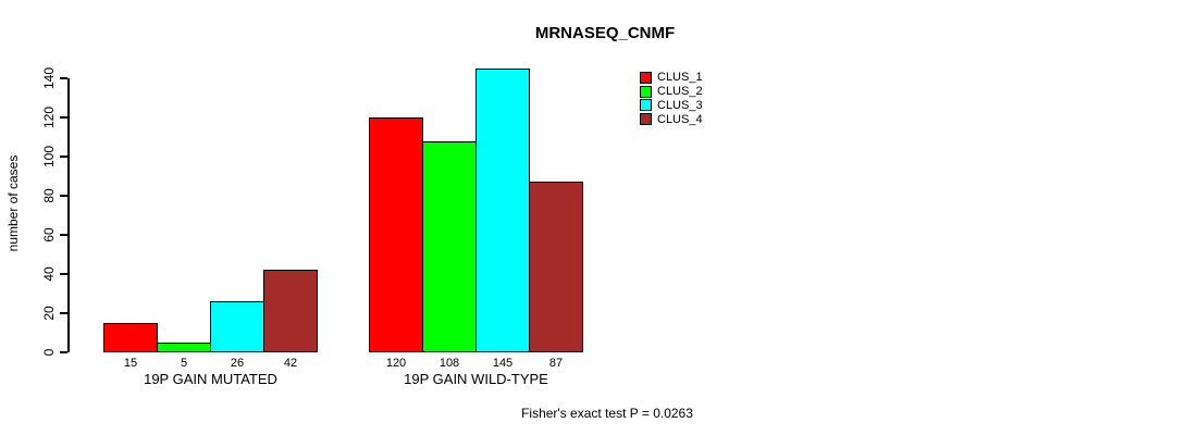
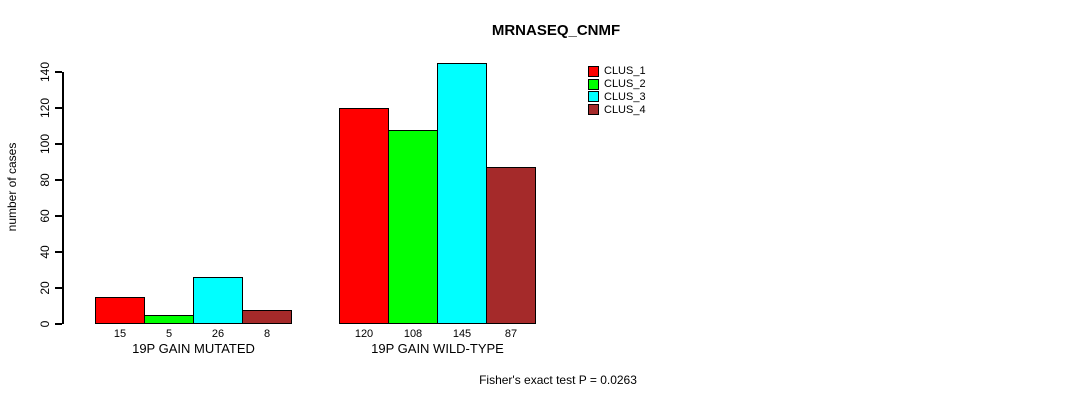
CLUS_4/19P GAIN MUTATED: 42 -> 8
